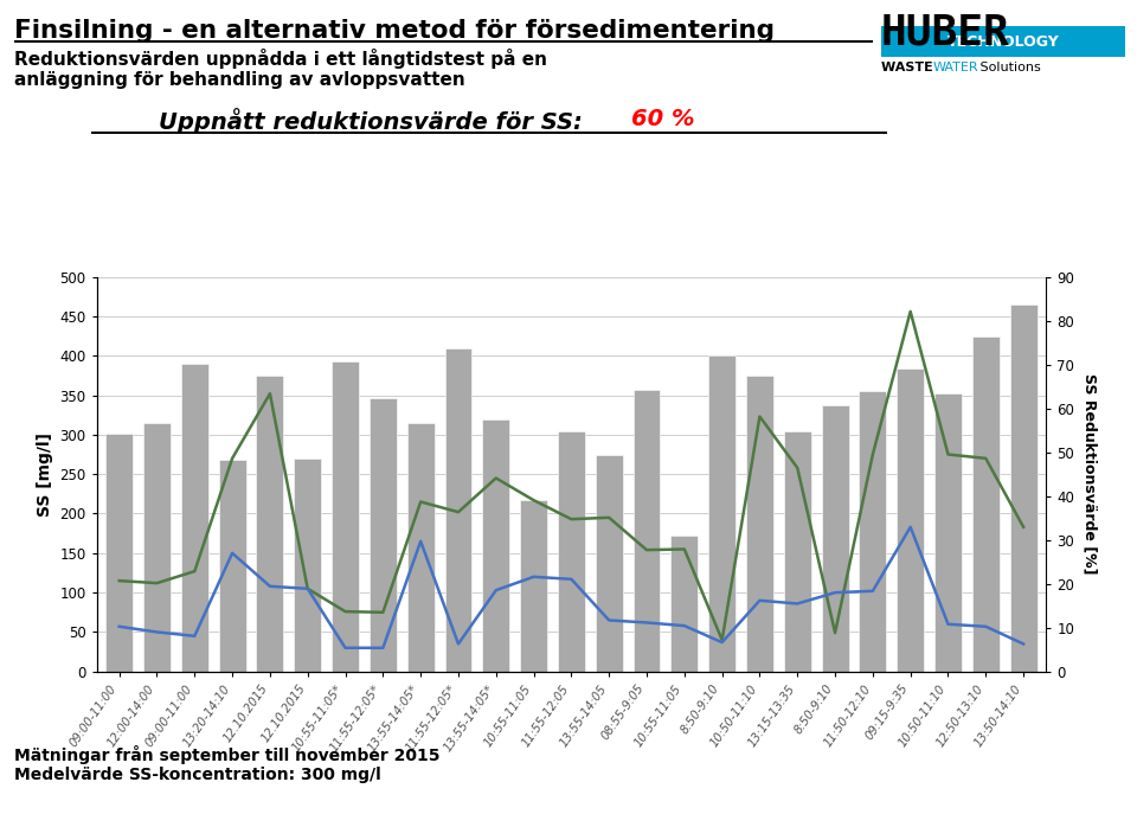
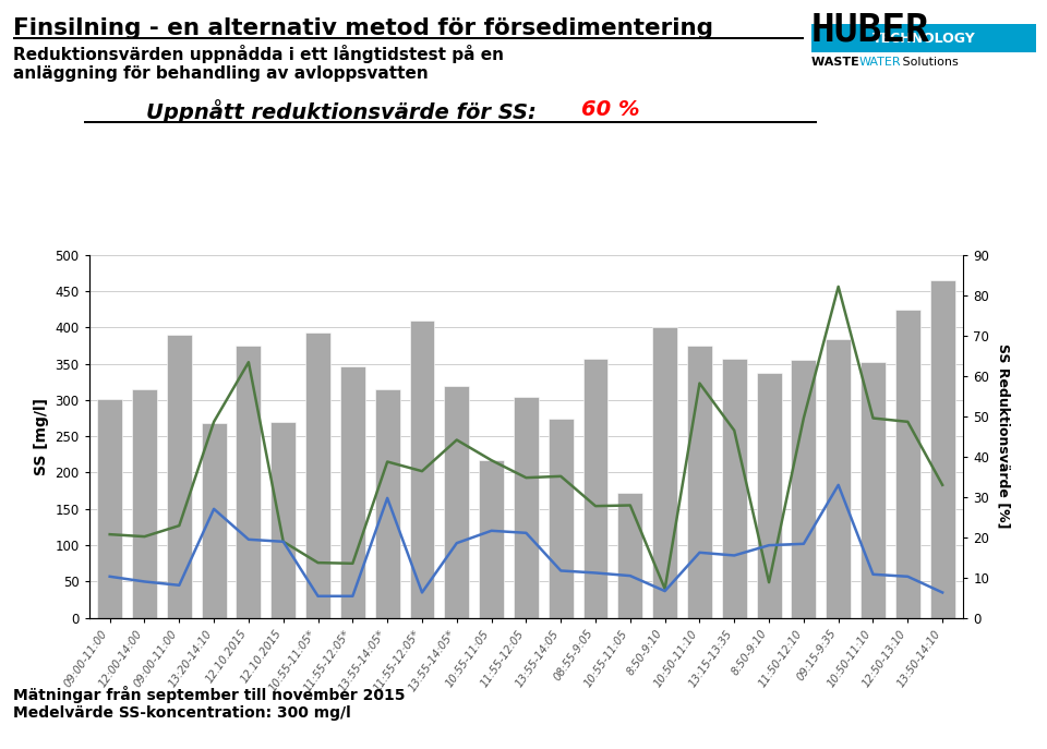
SS Reduktionsvärde [%]/13:15-13:35: 304 -> 357
